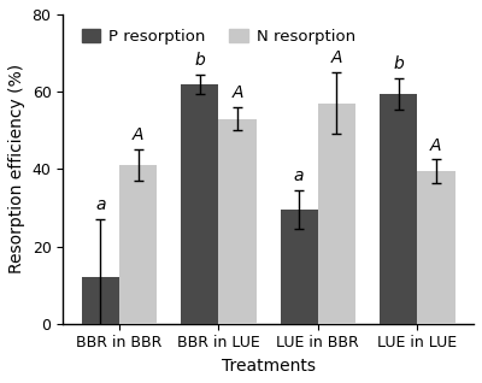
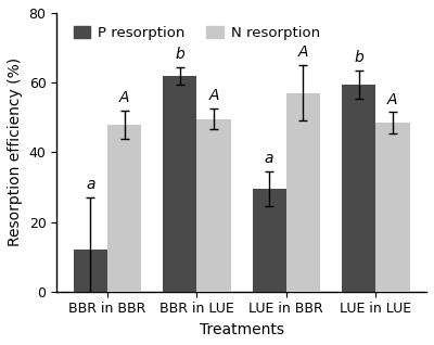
N resorption/BBR in BBR: 41.0 -> 48.0
N resorption/BBR in LUE: 53.0 -> 49.5
N resorption/LUE in LUE: 39.5 -> 48.5
